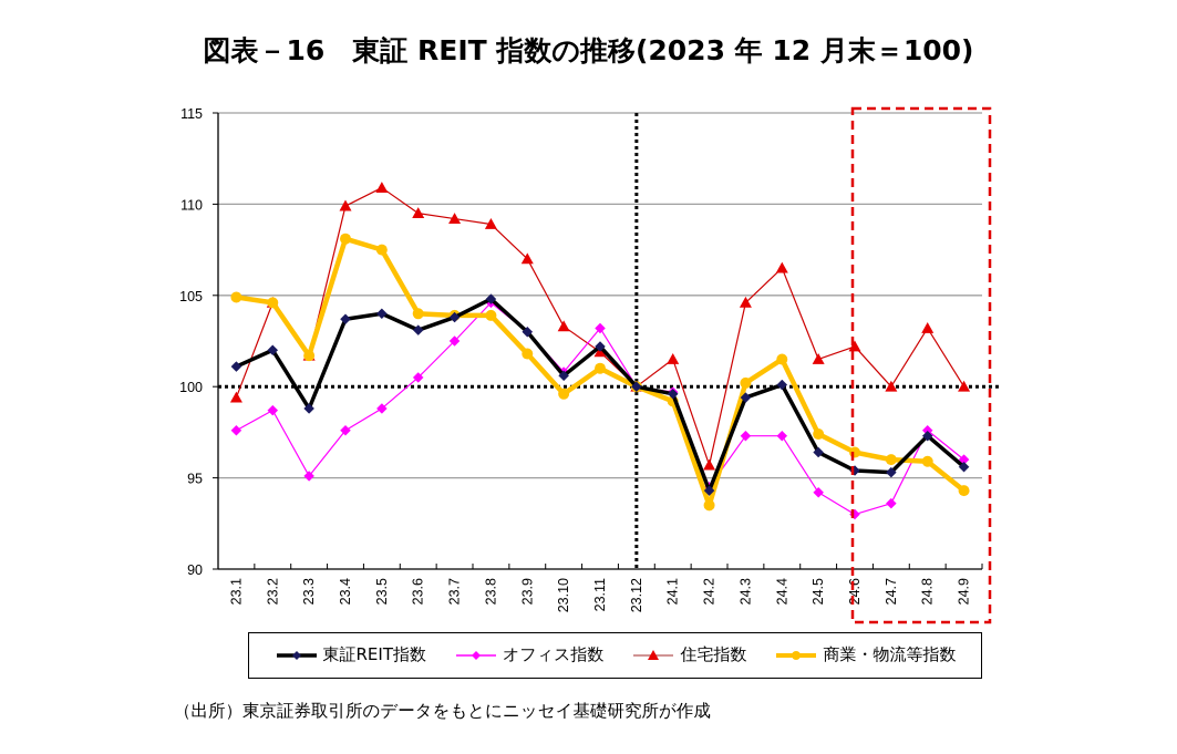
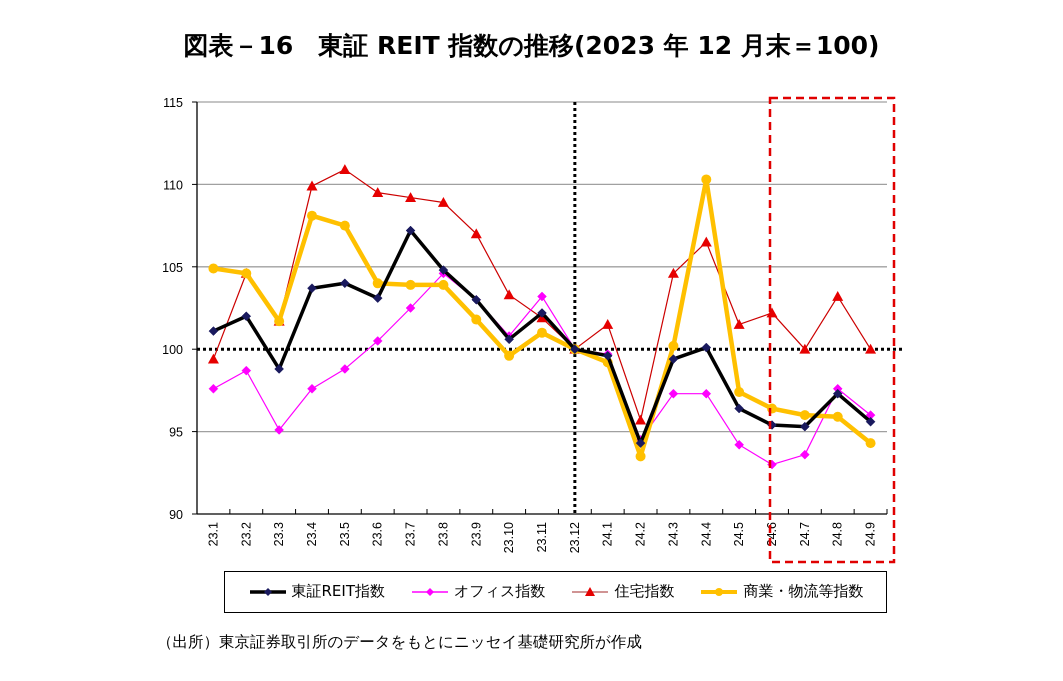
東証REIT指数/23.7: 103.8 -> 107.2
商業・物流等指数/24.4: 101.5 -> 110.3
